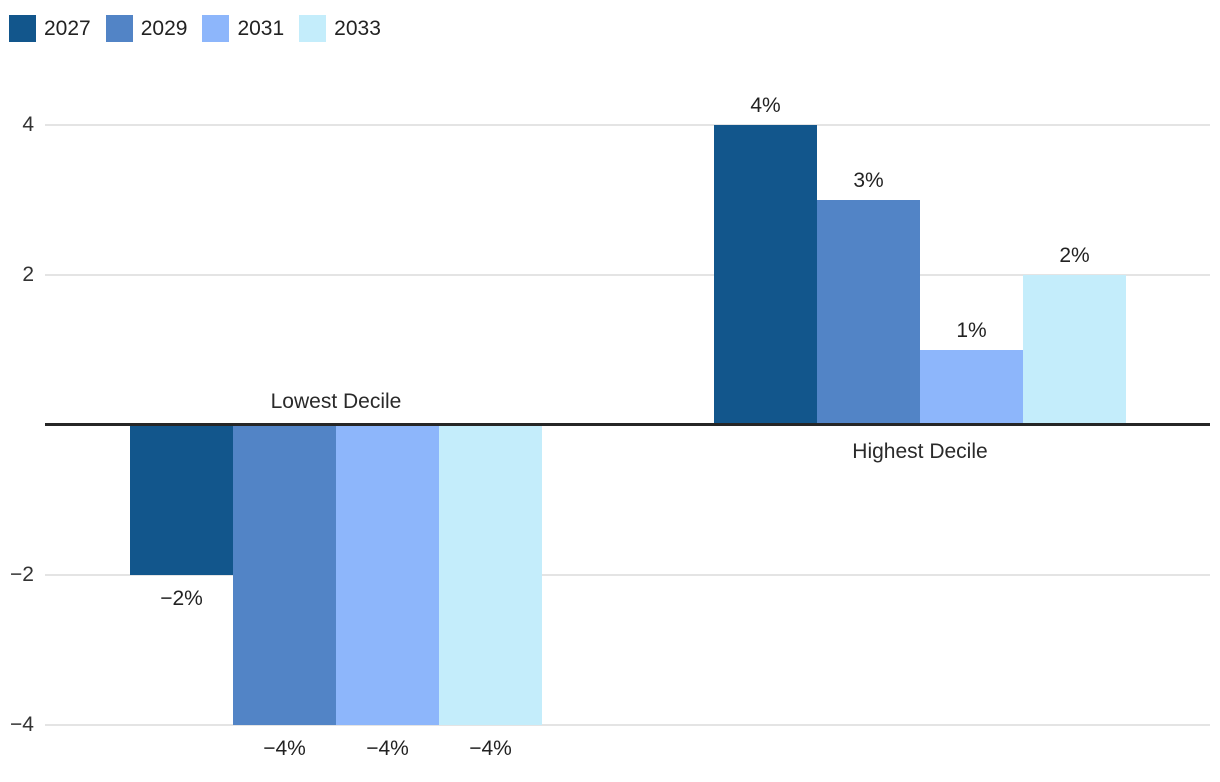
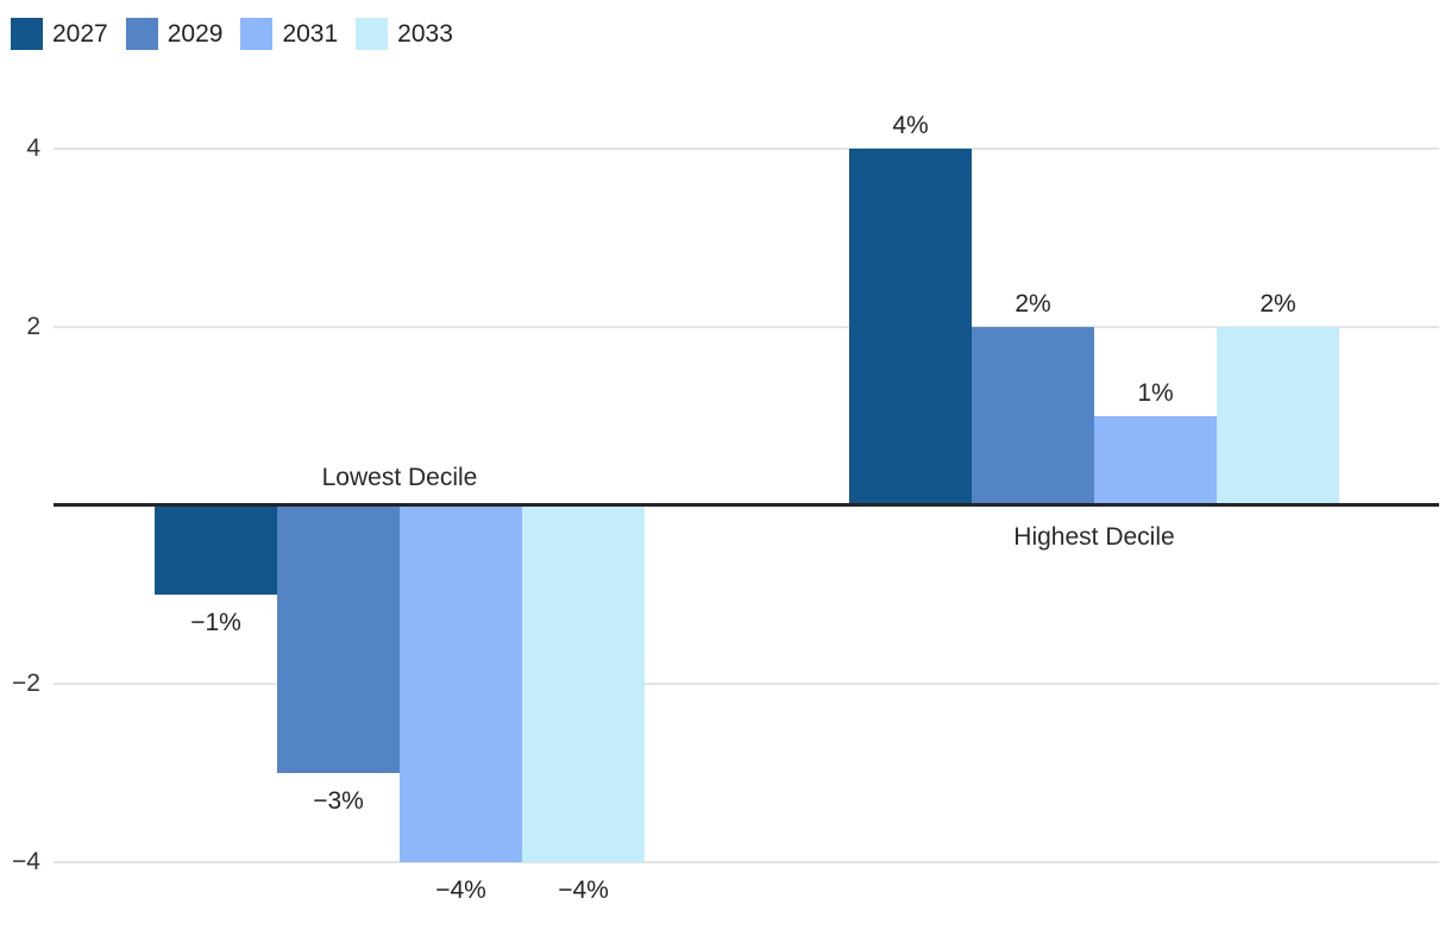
2027/Lowest Decile: −2% -> −1%
2029/Lowest Decile: −4% -> −3%
2029/Highest Decile: 3% -> 2%
